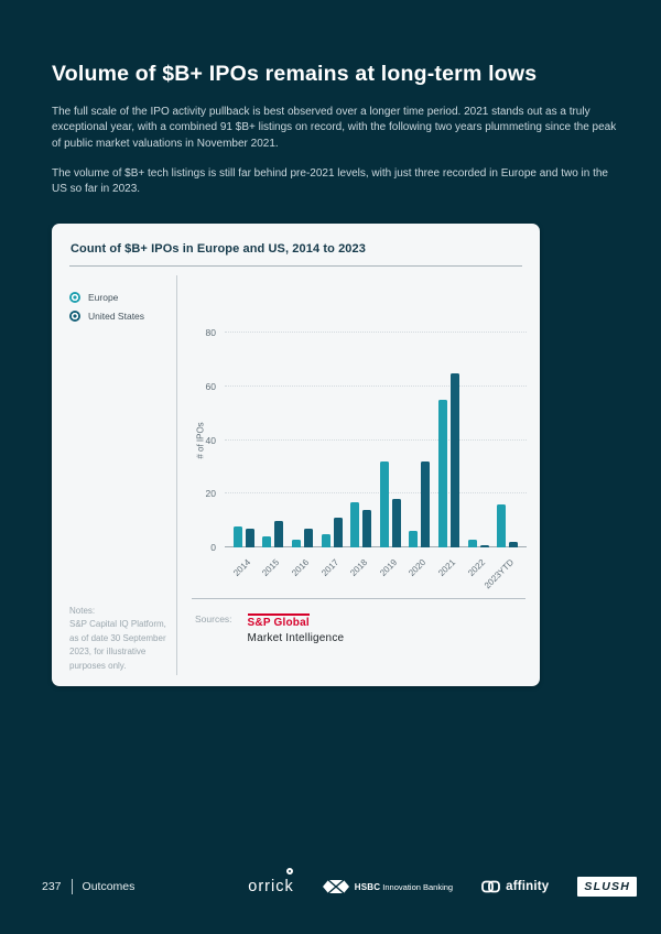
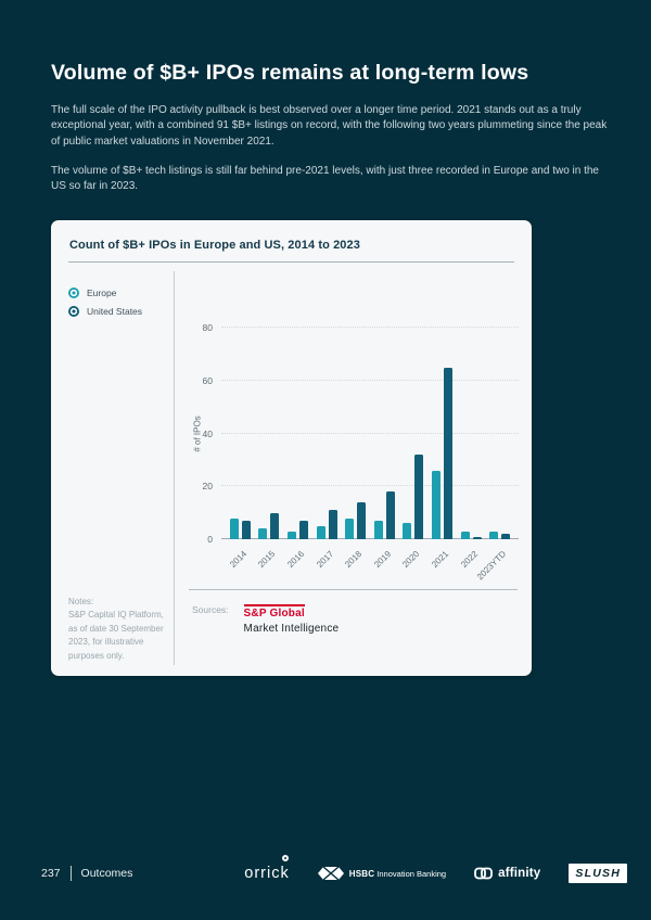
Europe/2018: 17 -> 8
Europe/2019: 32 -> 7
Europe/2021: 55 -> 26
Europe/2023YTD: 16 -> 3
